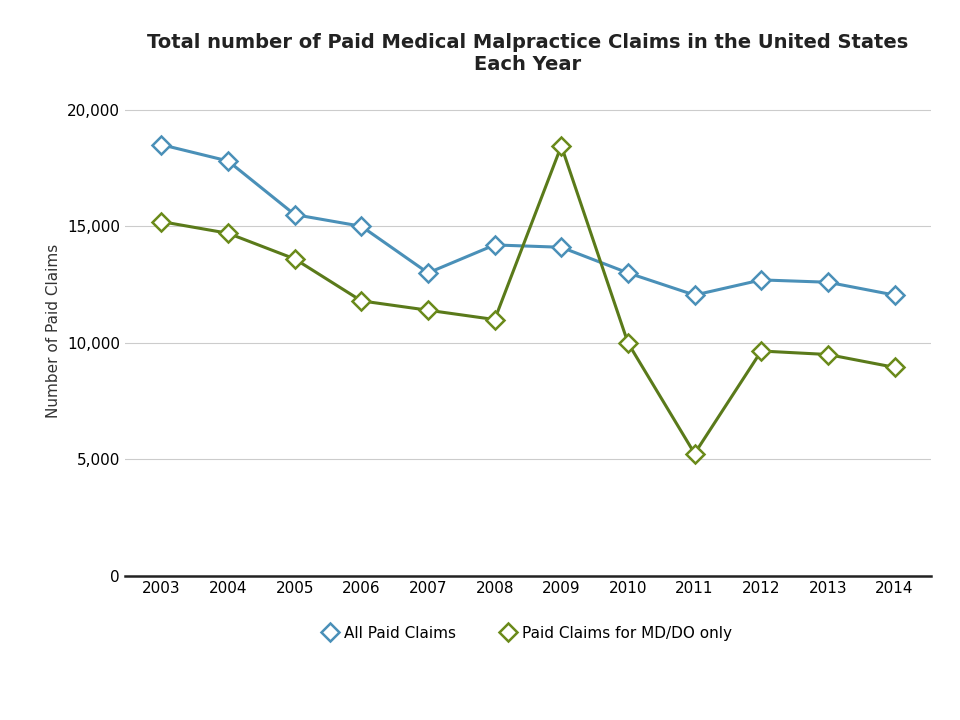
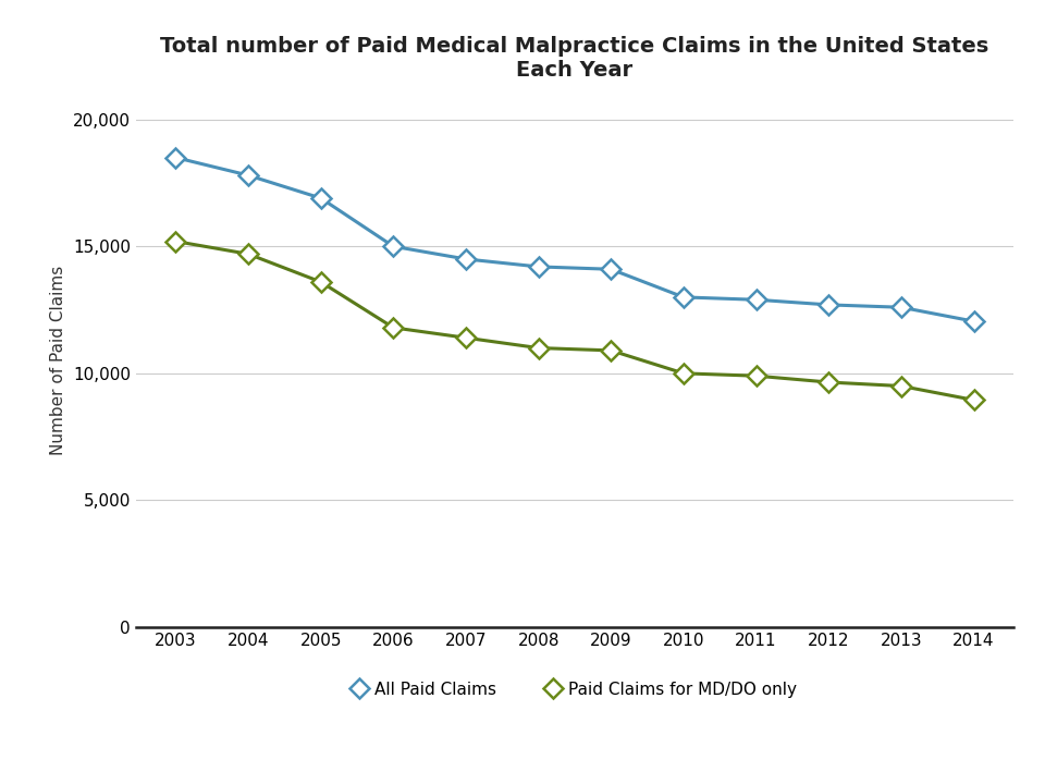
All Paid Claims/2005: 15,500 -> 16,900
All Paid Claims/2007: 13,000 -> 14,500
Paid Claims for MD/DO only/2009: 18,450 -> 10,900
All Paid Claims/2011: 12,050 -> 12,900
Paid Claims for MD/DO only/2011: 5,250 -> 9,900
